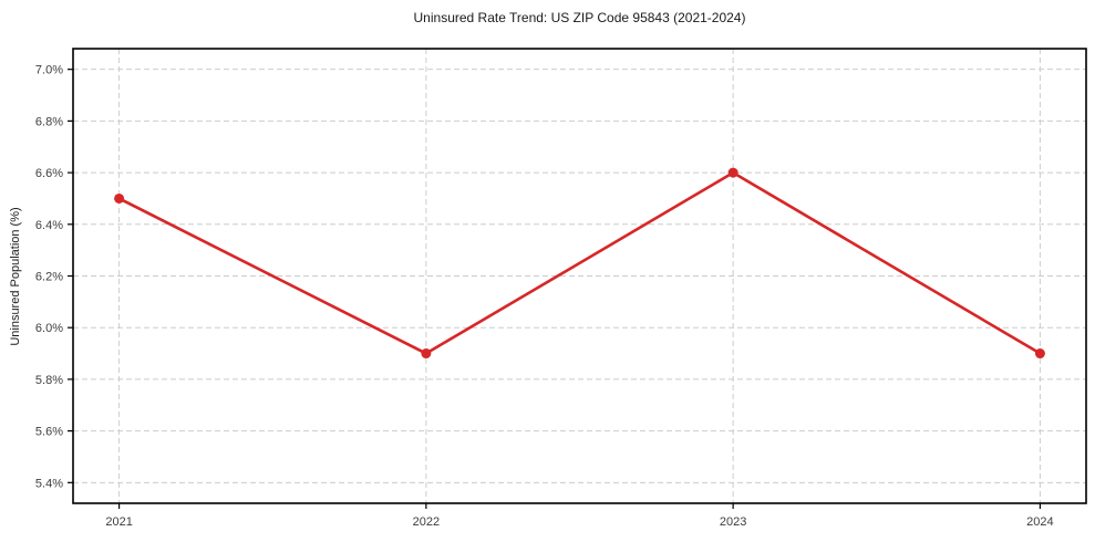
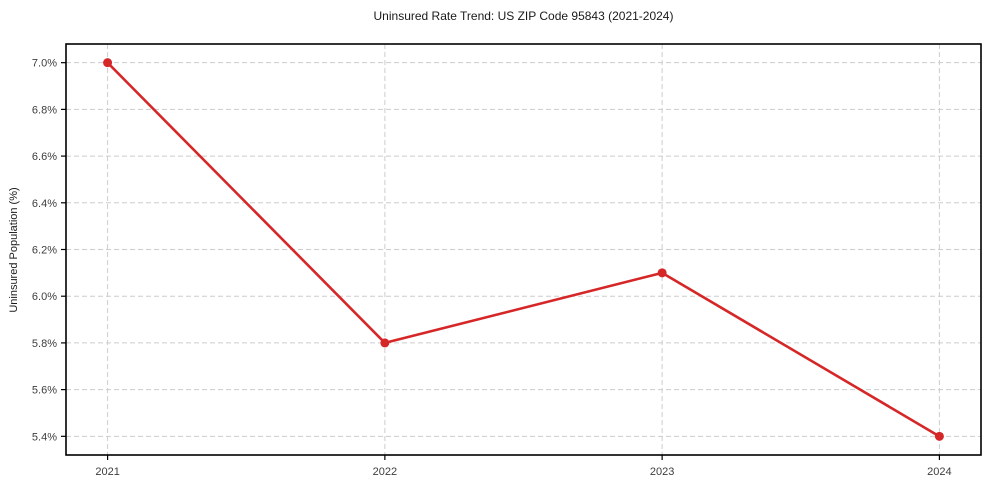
2021: 6.5% -> 7.0%
2022: 5.9% -> 5.8%
2023: 6.6% -> 6.1%
2024: 5.9% -> 5.4%
